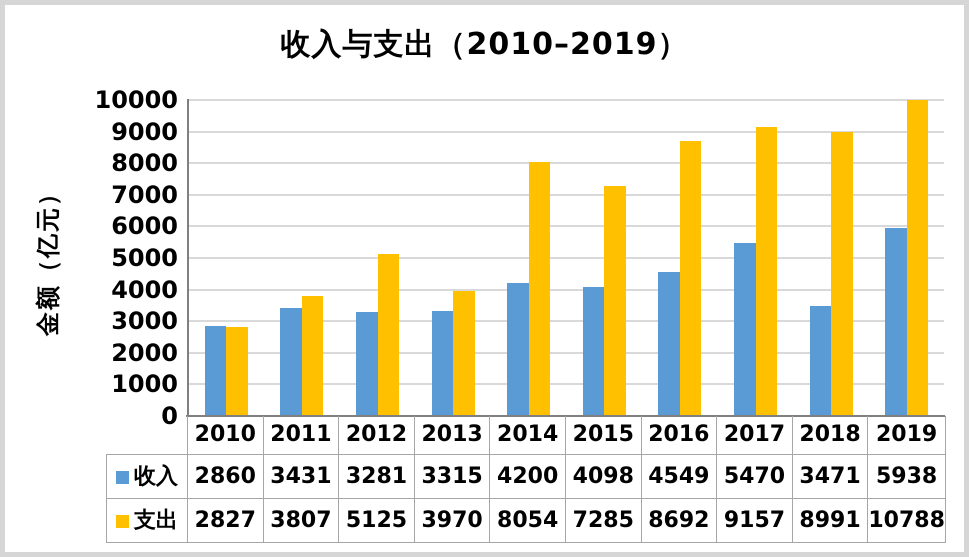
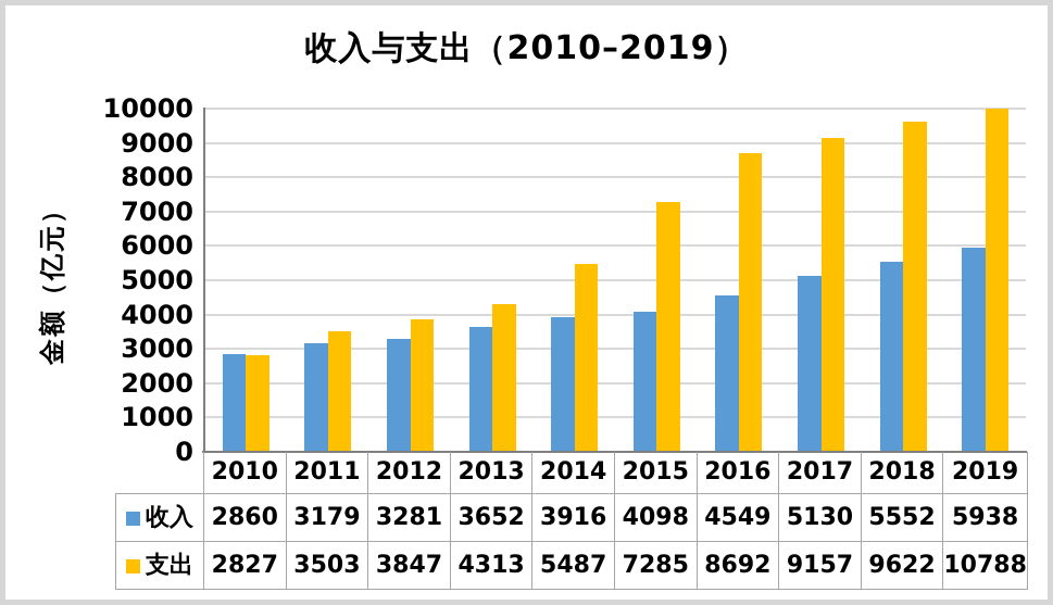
收入/2011: 3431 -> 3179
支出/2011: 3807 -> 3503
支出/2012: 5125 -> 3847
收入/2013: 3315 -> 3652
支出/2013: 3970 -> 4313
收入/2014: 4200 -> 3916
支出/2014: 8054 -> 5487
收入/2017: 5470 -> 5130
收入/2018: 3471 -> 5552
支出/2018: 8991 -> 9622
